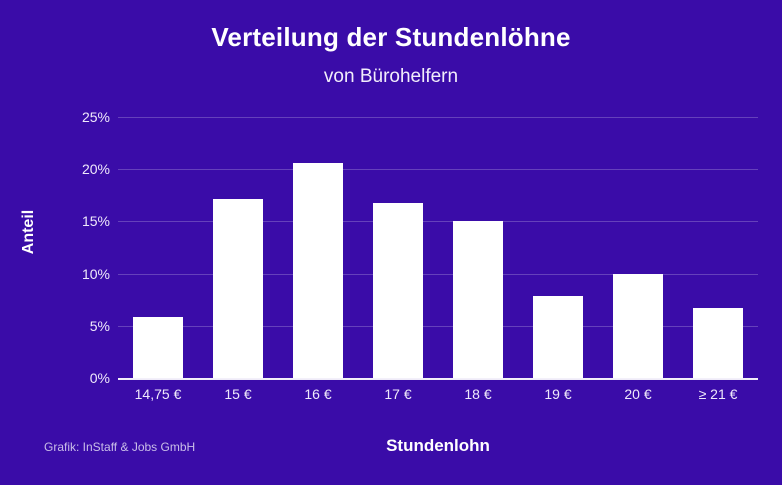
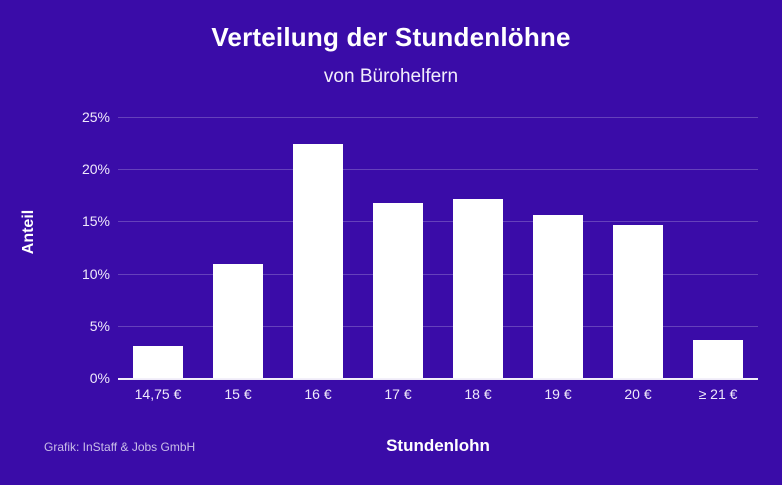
14,75 €: 5.8% -> 3.1%
15 €: 17.1% -> 10.9%
16 €: 20.6% -> 22.4%
18 €: 15.0% -> 17.1%
19 €: 7.9% -> 15.6%
20 €: 10.0% -> 14.7%
≥ 21 €: 6.7% -> 3.6%
